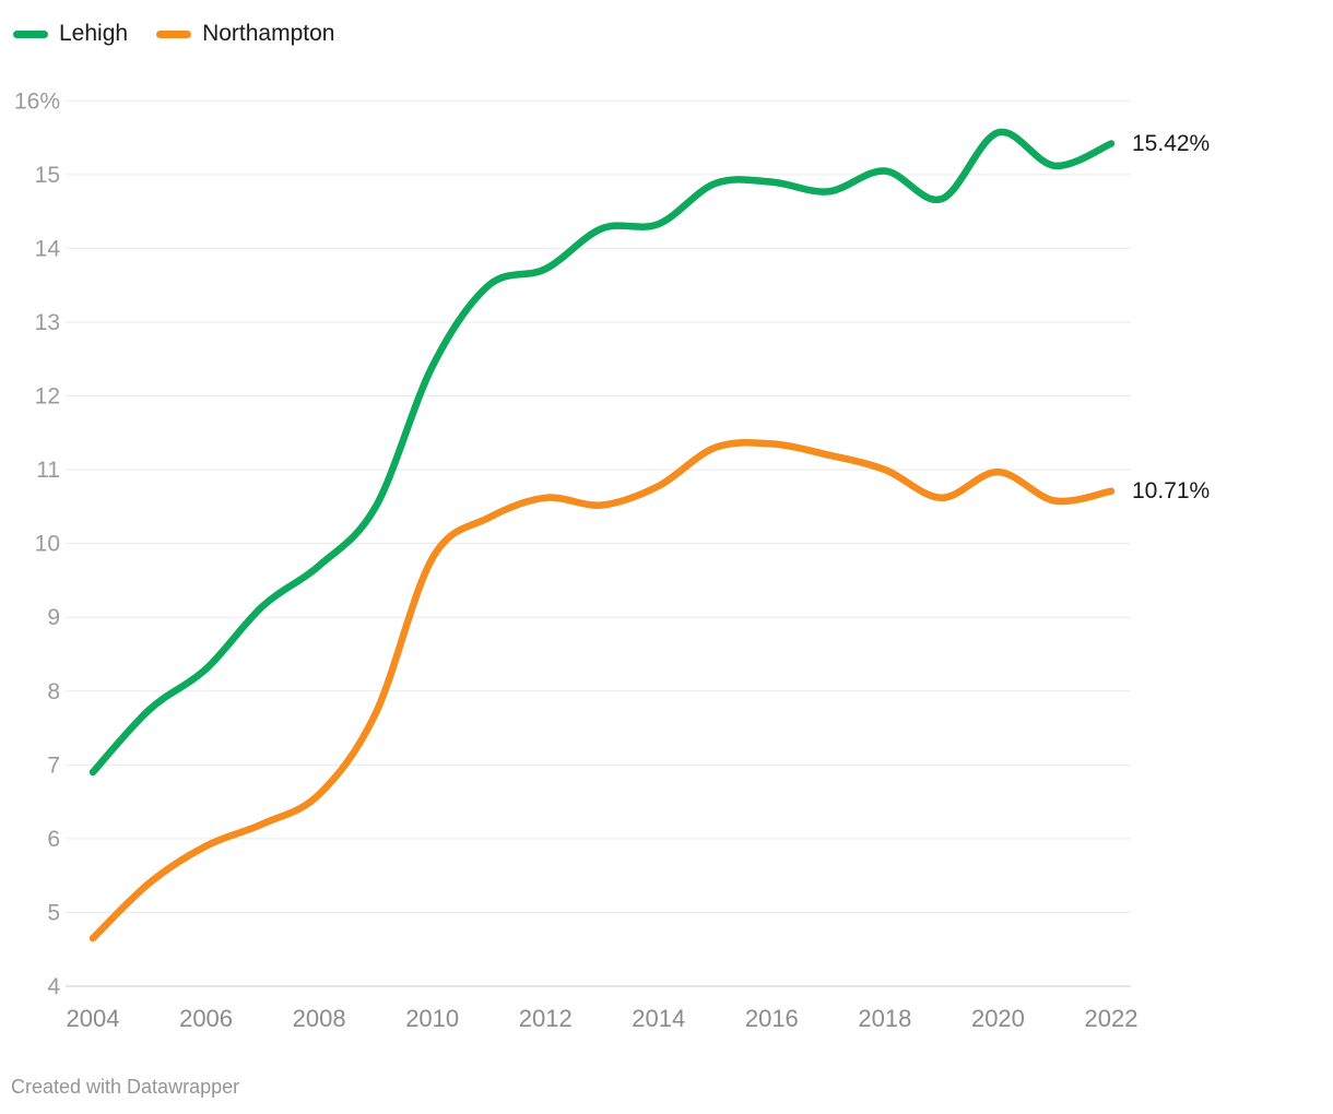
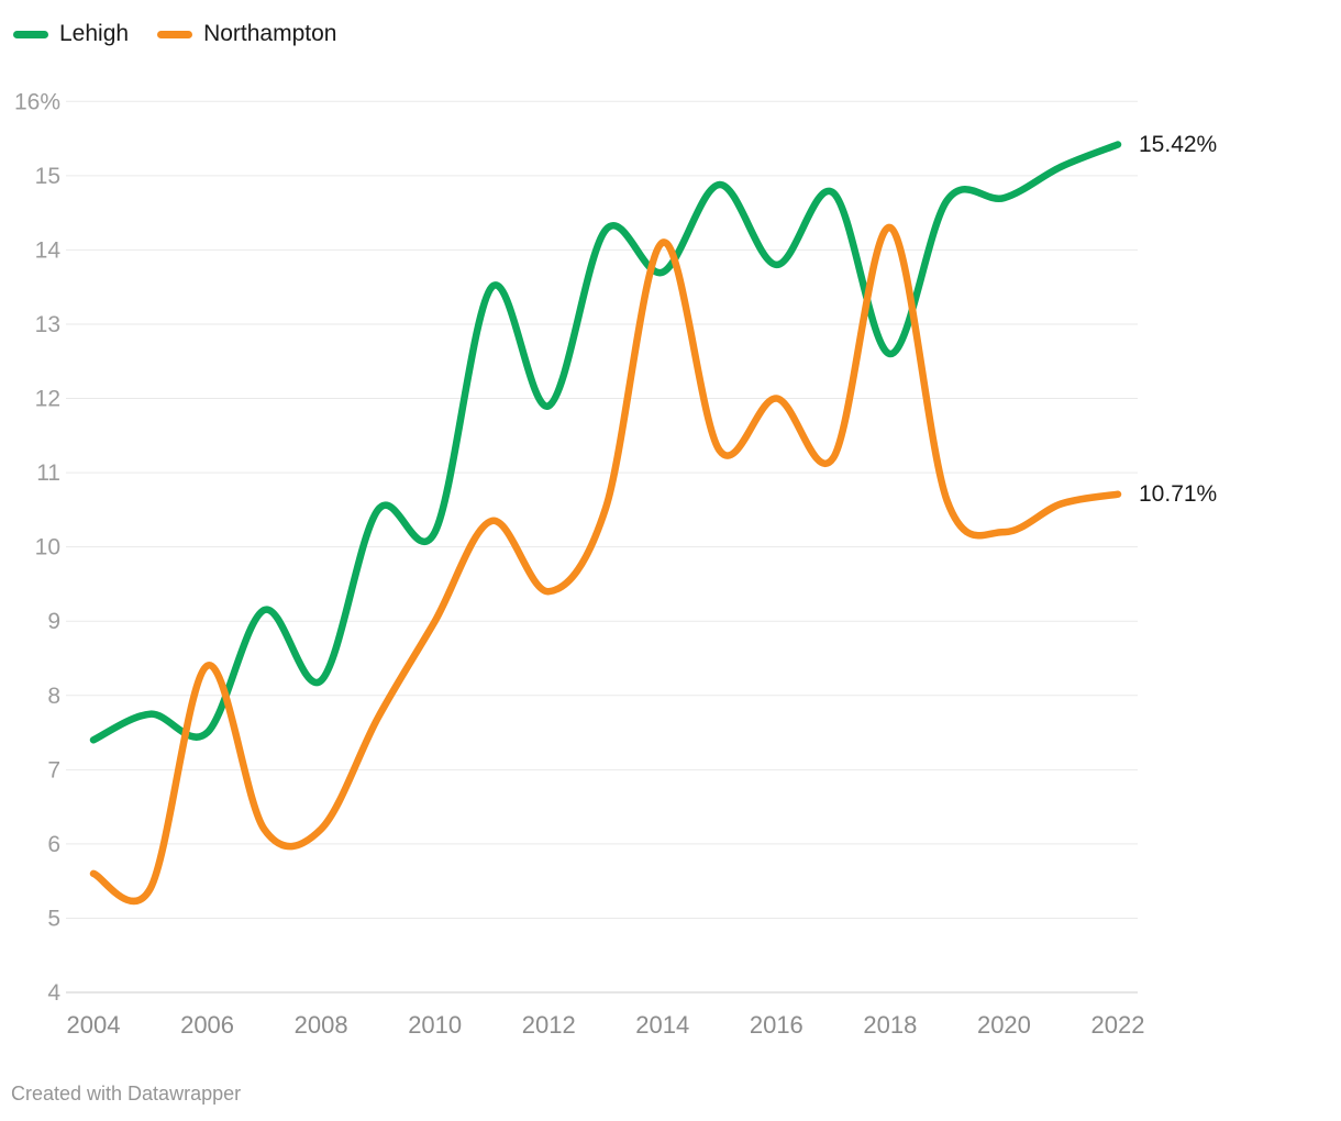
Lehigh/2004: 6.9% -> 7.4%
Northampton/2004: 4.7% -> 5.6%
Lehigh/2006: 8.3% -> 7.5%
Northampton/2006: 5.9% -> 8.4%
Lehigh/2008: 9.7% -> 8.2%
Northampton/2008: 6.6% -> 6.2%
Lehigh/2010: 12.4% -> 10.2%
Northampton/2010: 9.8% -> 9.0%
Lehigh/2012: 13.7% -> 11.9%
Northampton/2012: 10.6% -> 9.4%
Lehigh/2014: 14.3% -> 13.7%
Northampton/2014: 10.8% -> 14.1%
Lehigh/2016: 14.9% -> 13.8%
Northampton/2016: 11.3% -> 12.0%
Lehigh/2018: 15.1% -> 12.6%
Northampton/2018: 11.0% -> 14.3%
Lehigh/2020: 15.6% -> 14.7%
Northampton/2020: 11.0% -> 10.2%
